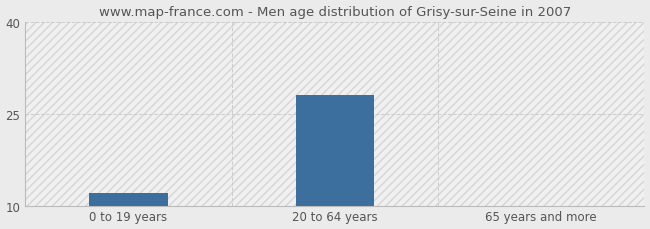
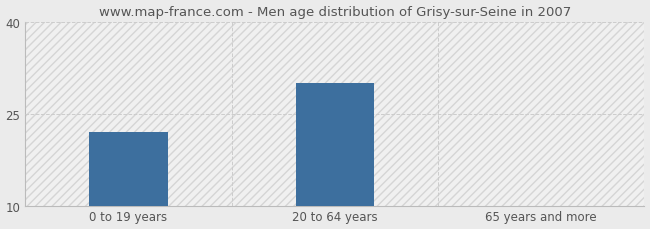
0 to 19 years: 12 -> 22
20 to 64 years: 28 -> 30
